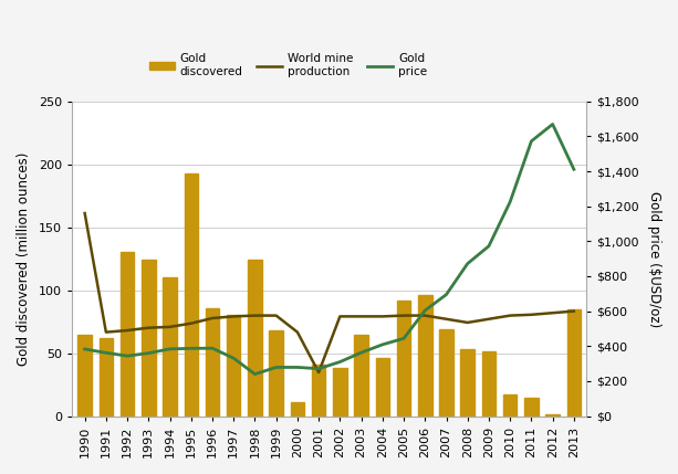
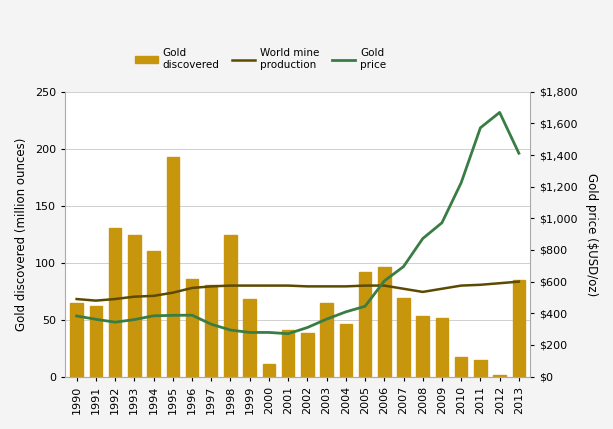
World mine production/1990: $1,160 -> $490
Gold price/1998: $240 -> $290
World mine production/2000: $480 -> $580
World mine production/2001: $250 -> $580
